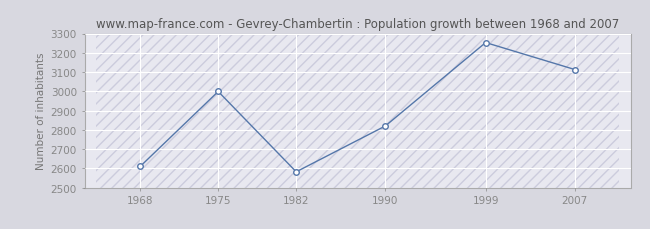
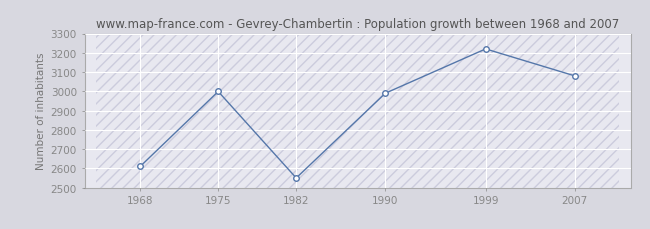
1982: 2580 -> 2550
1990: 2820 -> 2990
1999: 3250 -> 3220
2007: 3110 -> 3080
